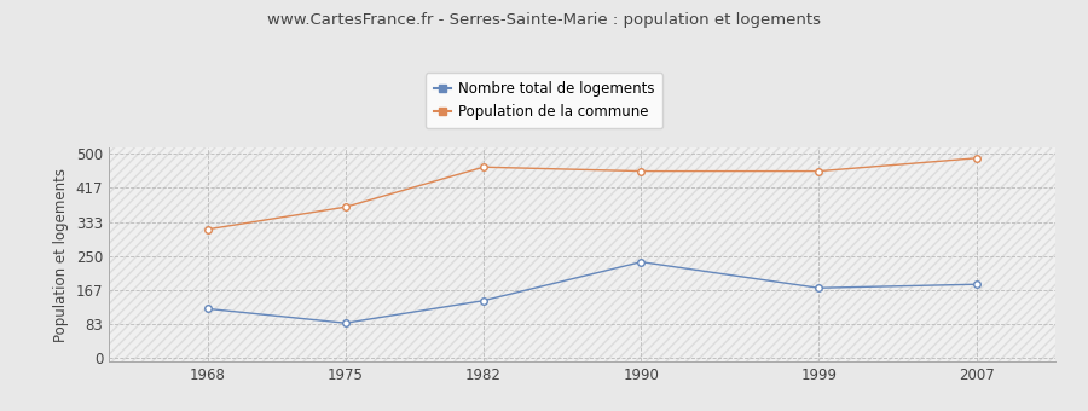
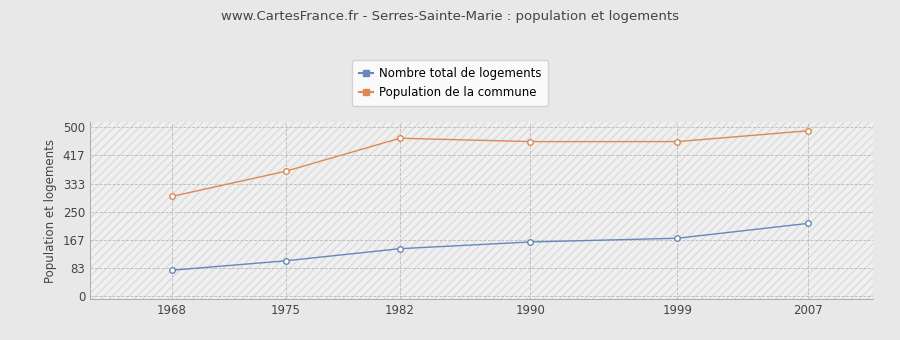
Nombre total de logements/1968: 120 -> 76
Population de la commune/1968: 315 -> 295
Nombre total de logements/1975: 85 -> 104
Nombre total de logements/1990: 235 -> 160
Nombre total de logements/2007: 180 -> 215
